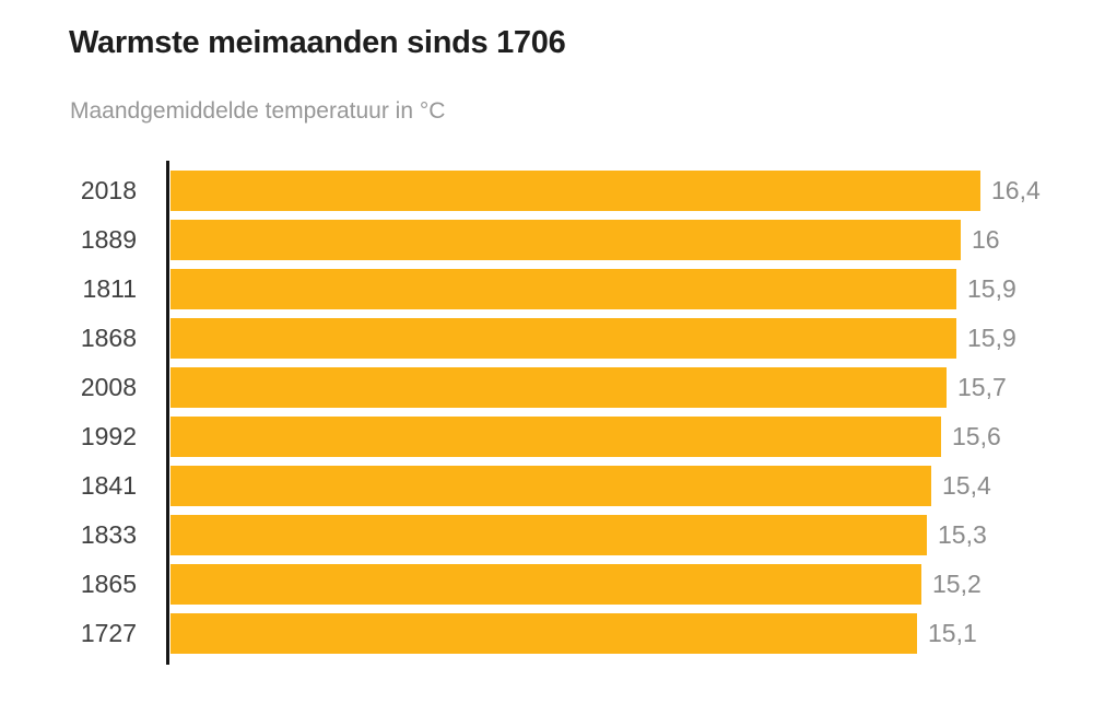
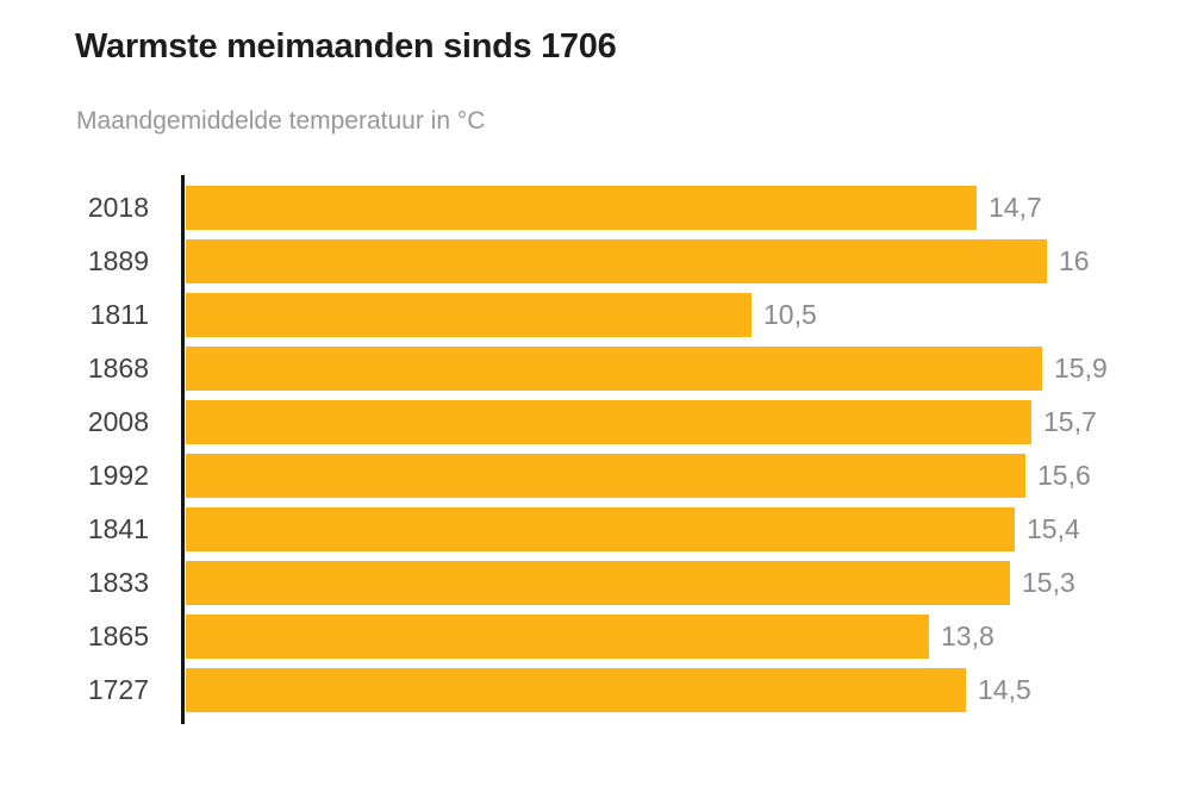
2018: 16,4 -> 14,7
1811: 15,9 -> 10,5
1865: 15,2 -> 13,8
1727: 15,1 -> 14,5
